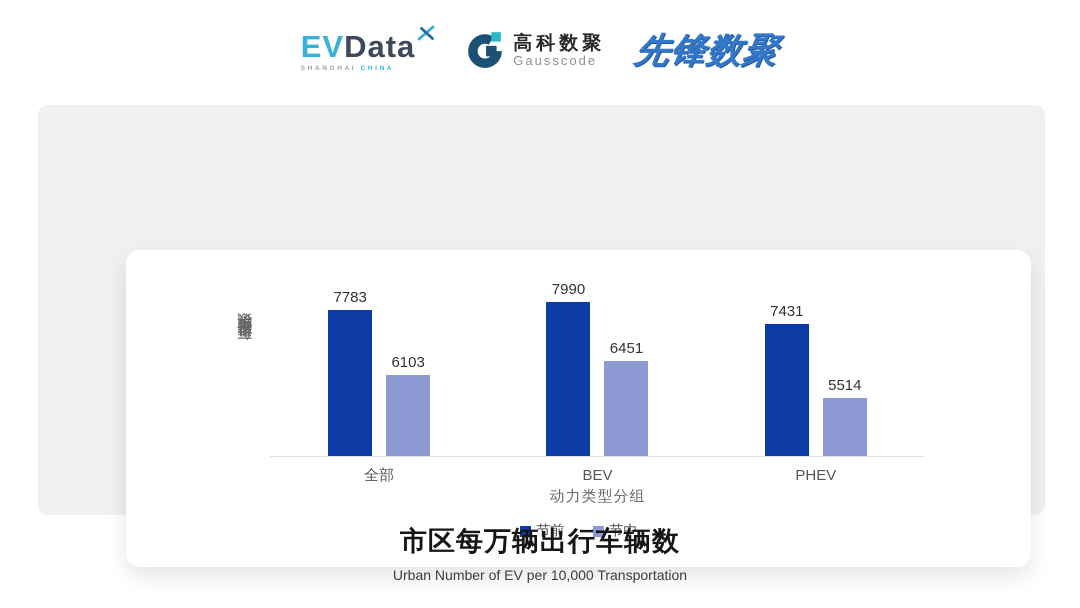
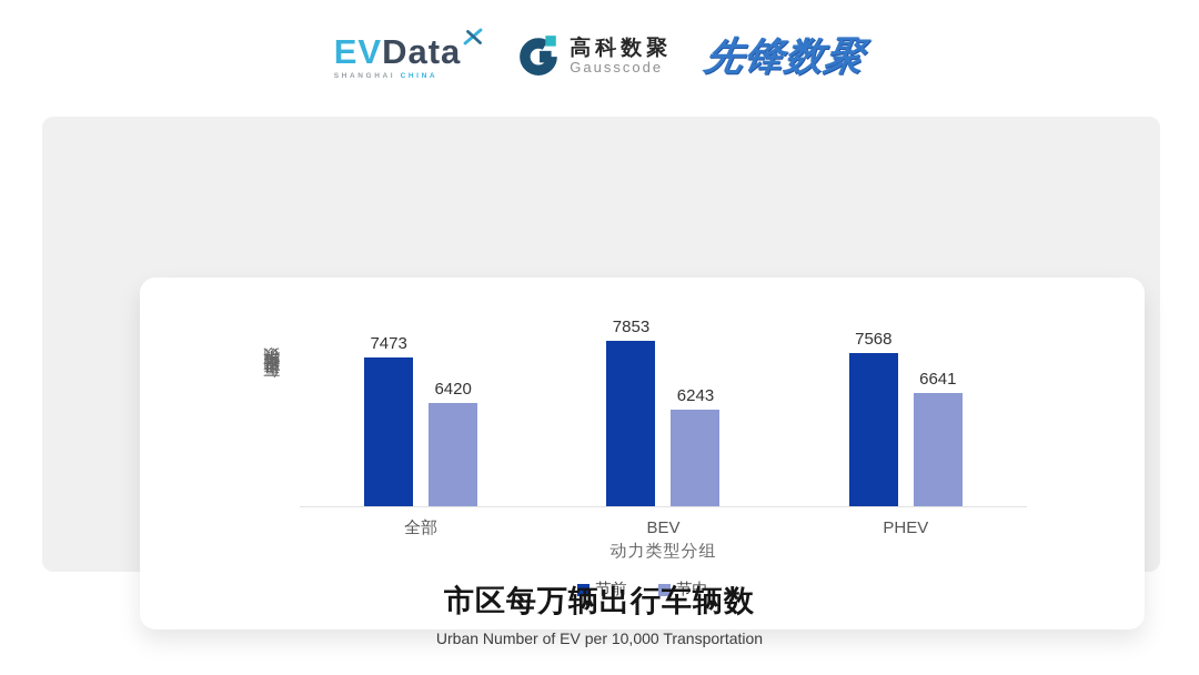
节前/全部: 7783 -> 7473
节中/全部: 6103 -> 6420
节前/BEV: 7990 -> 7853
节中/BEV: 6451 -> 6243
节前/PHEV: 7431 -> 7568
节中/PHEV: 5514 -> 6641
